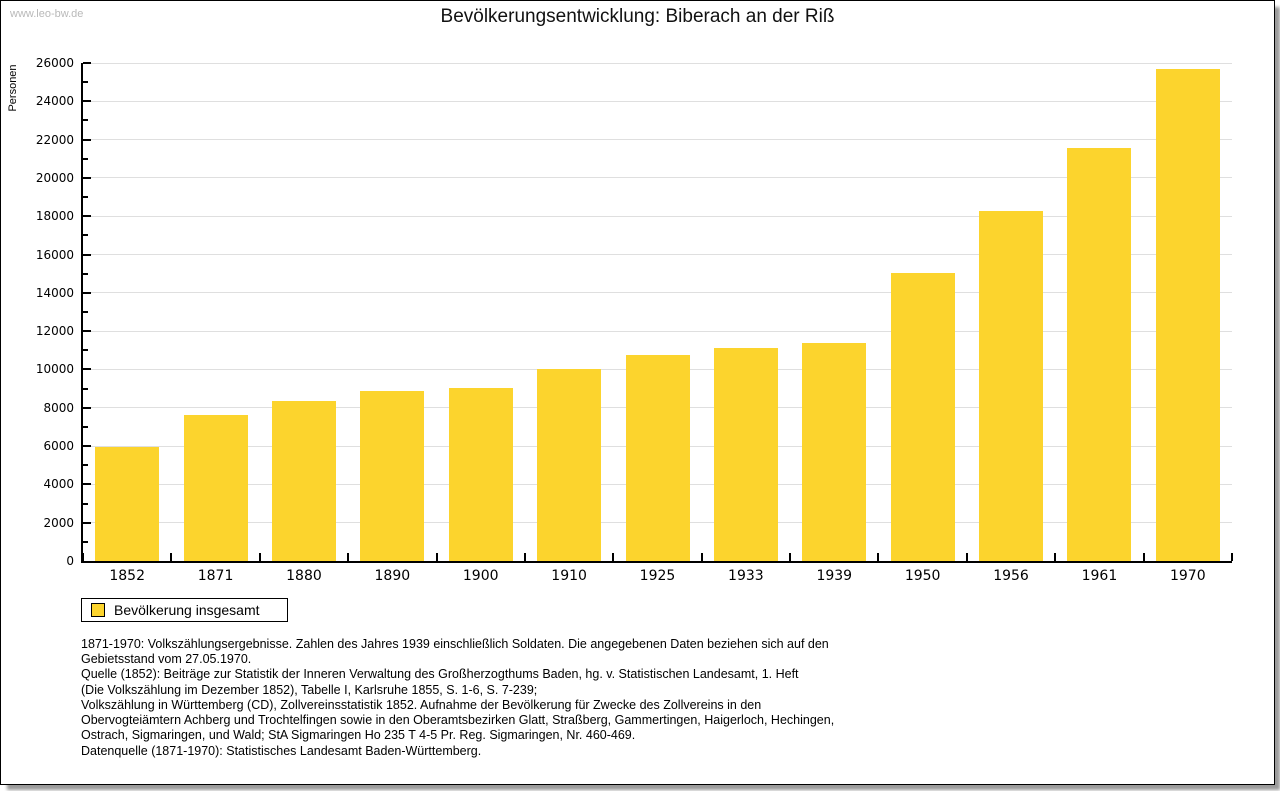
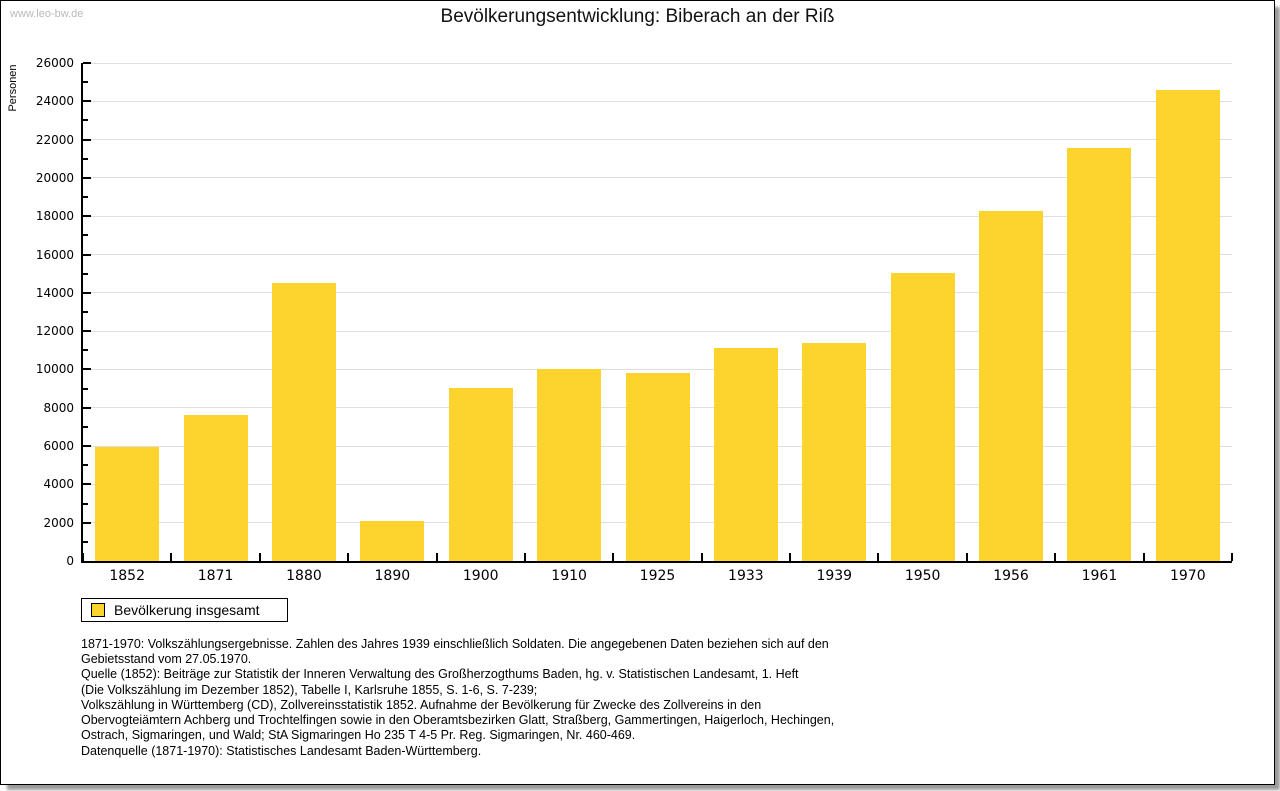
1880: 8400 -> 14500
1890: 8800 -> 2100
1925: 10800 -> 9800
1970: 25700 -> 24600
